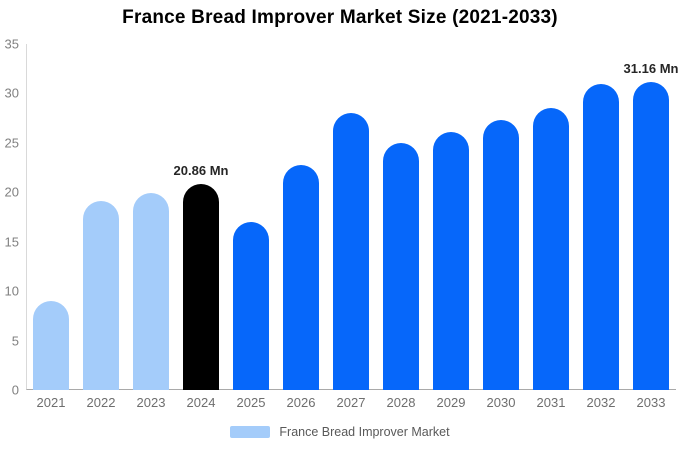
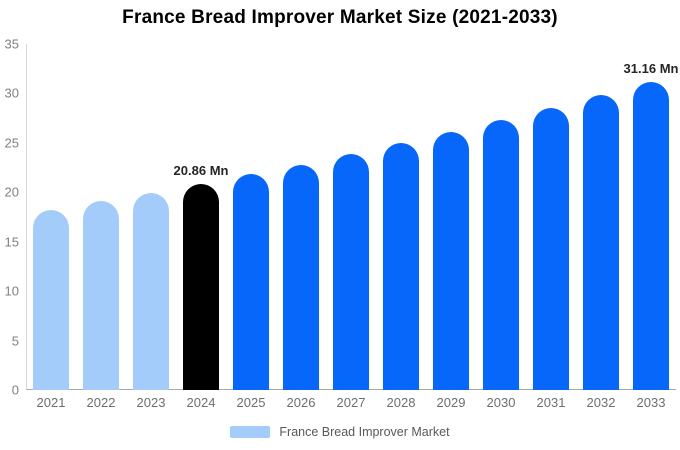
2021: 9 -> 18
2025: 17 -> 22
2027: 28 -> 24
2032: 31 -> 30
